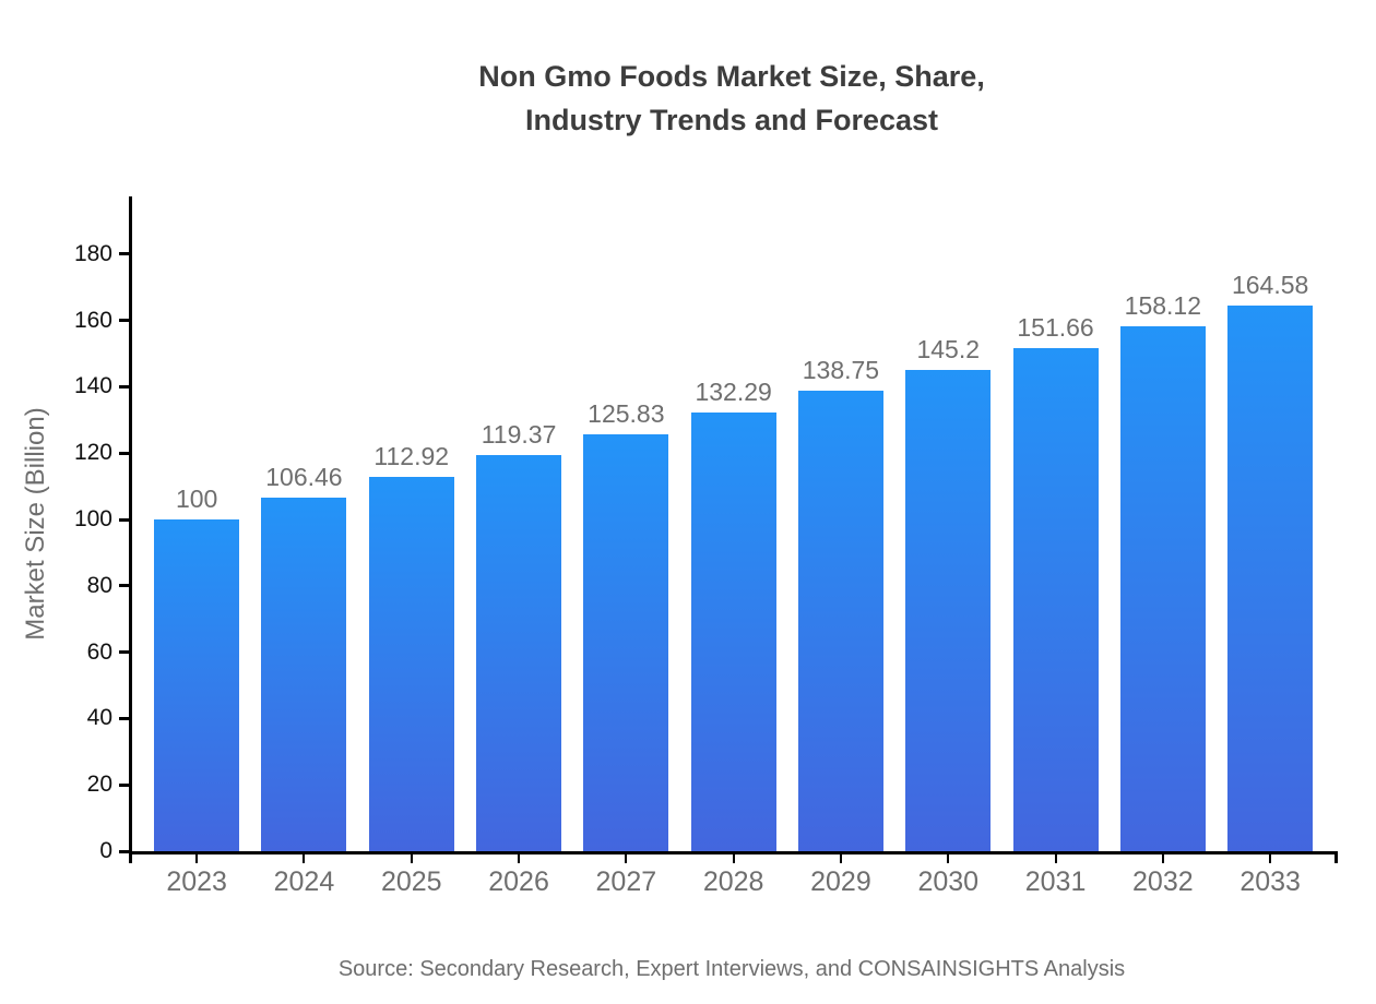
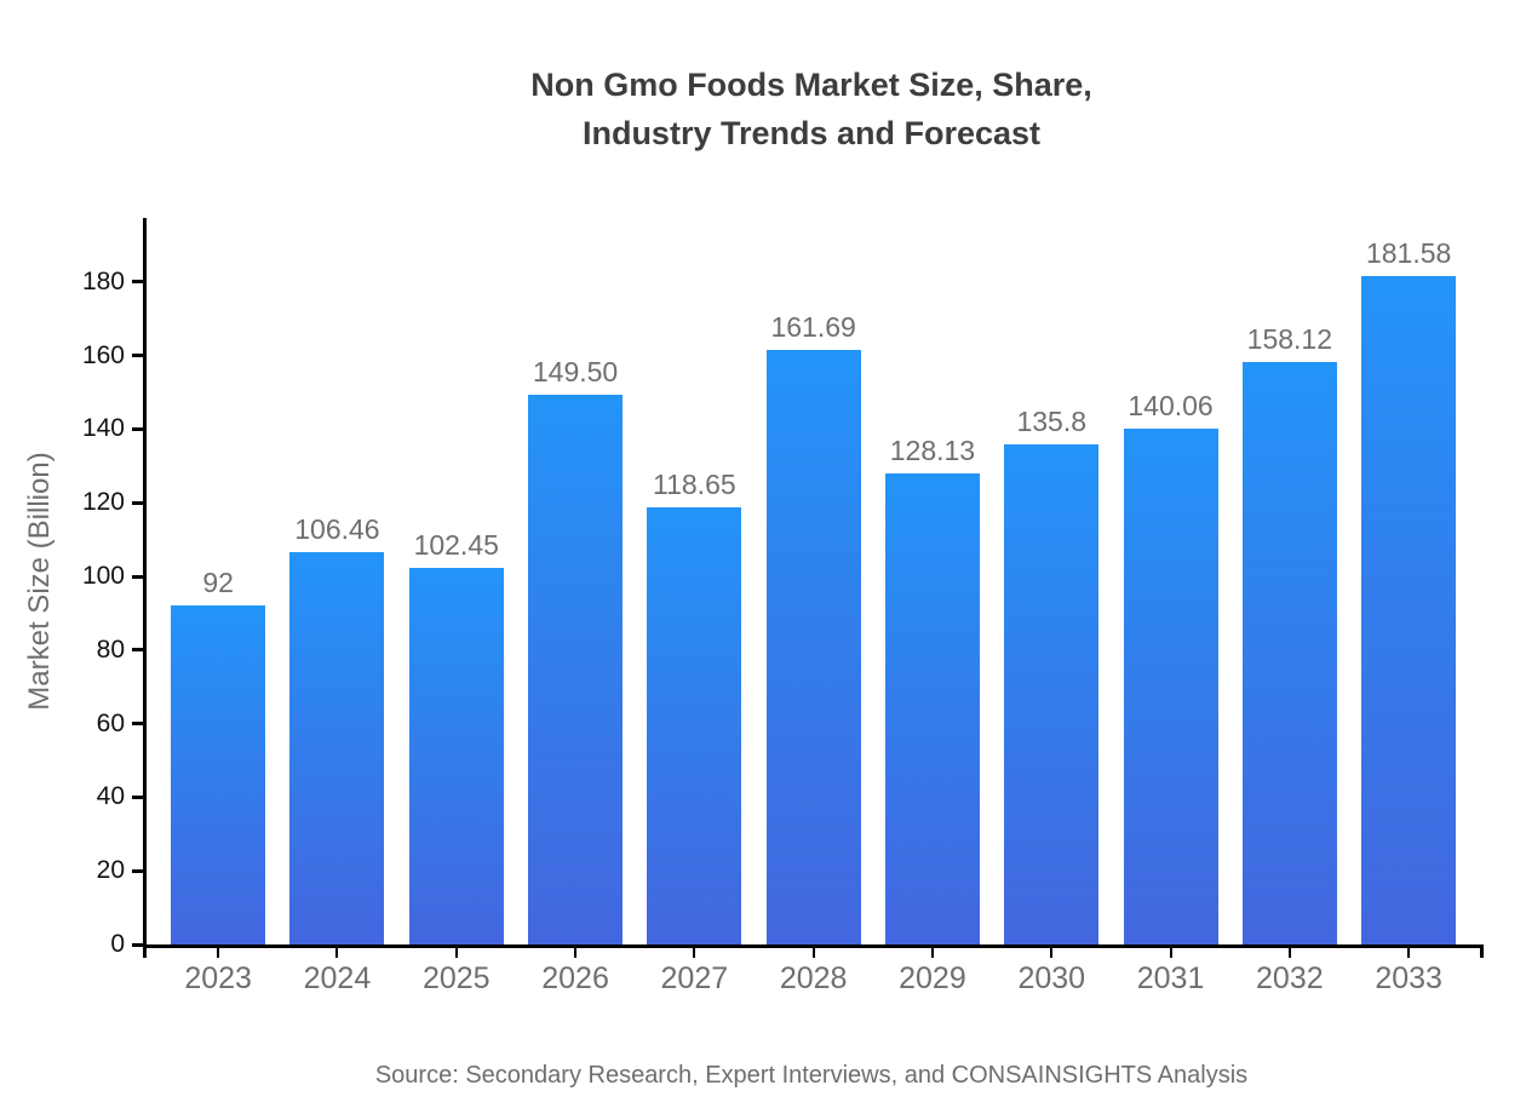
2023: 100 -> 92
2025: 112.92 -> 102.45
2026: 119.37 -> 149.50
2027: 125.83 -> 118.65
2028: 132.29 -> 161.69
2029: 138.75 -> 128.13
2030: 145.2 -> 135.8
2031: 151.66 -> 140.06
2033: 164.58 -> 181.58
